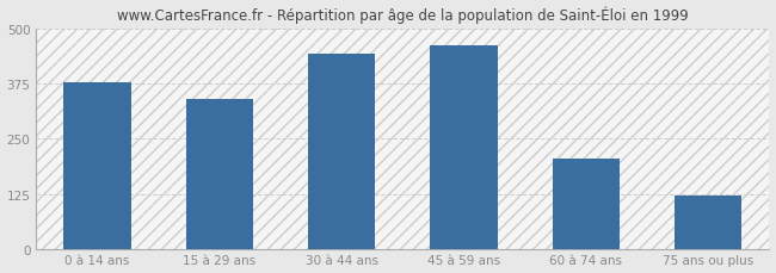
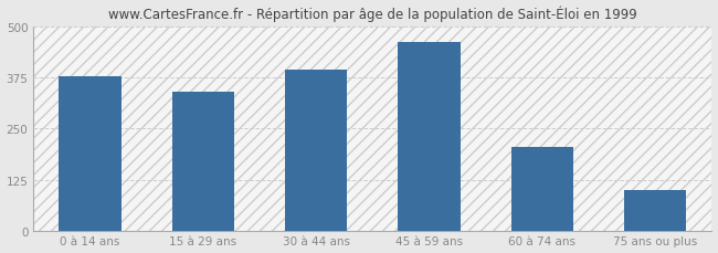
30 à 44 ans: 445 -> 395
75 ans ou plus: 120 -> 100
